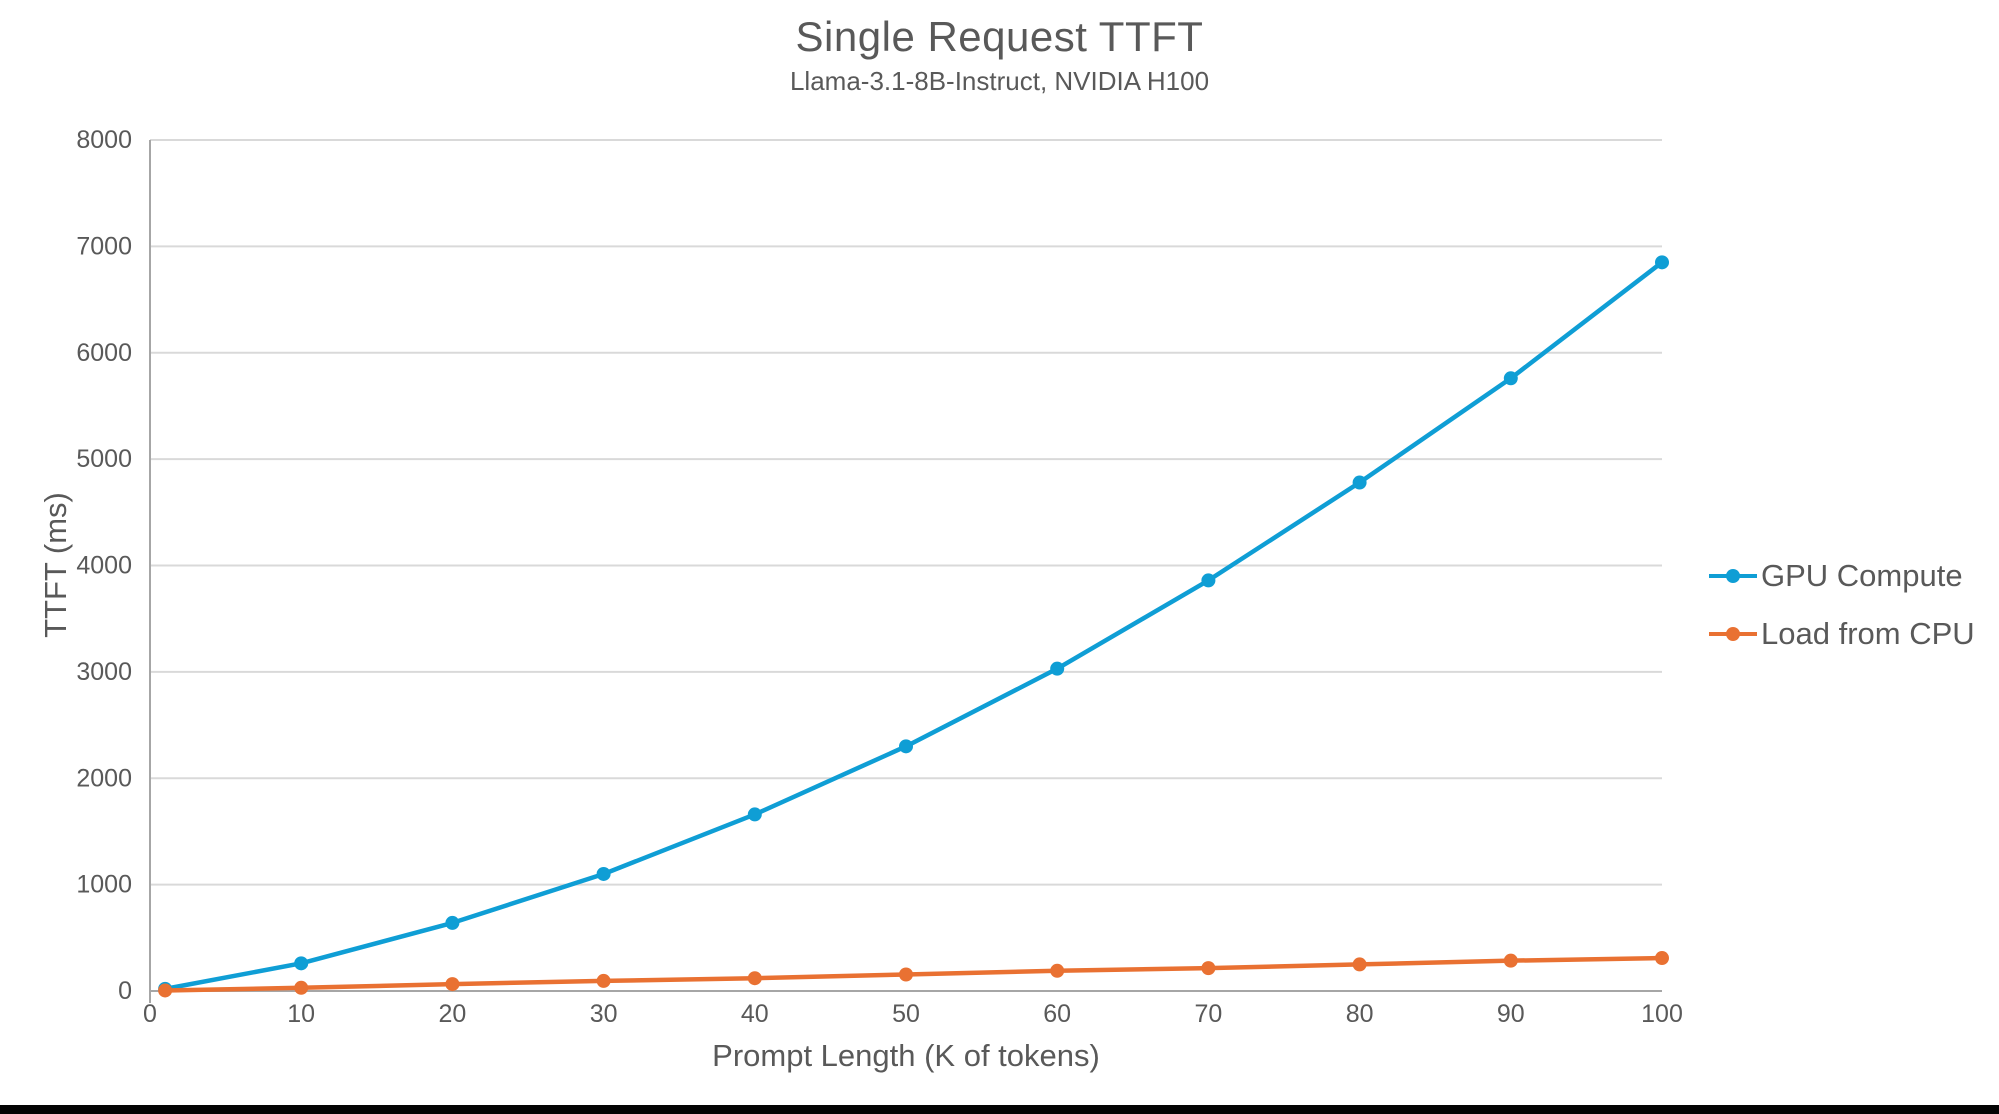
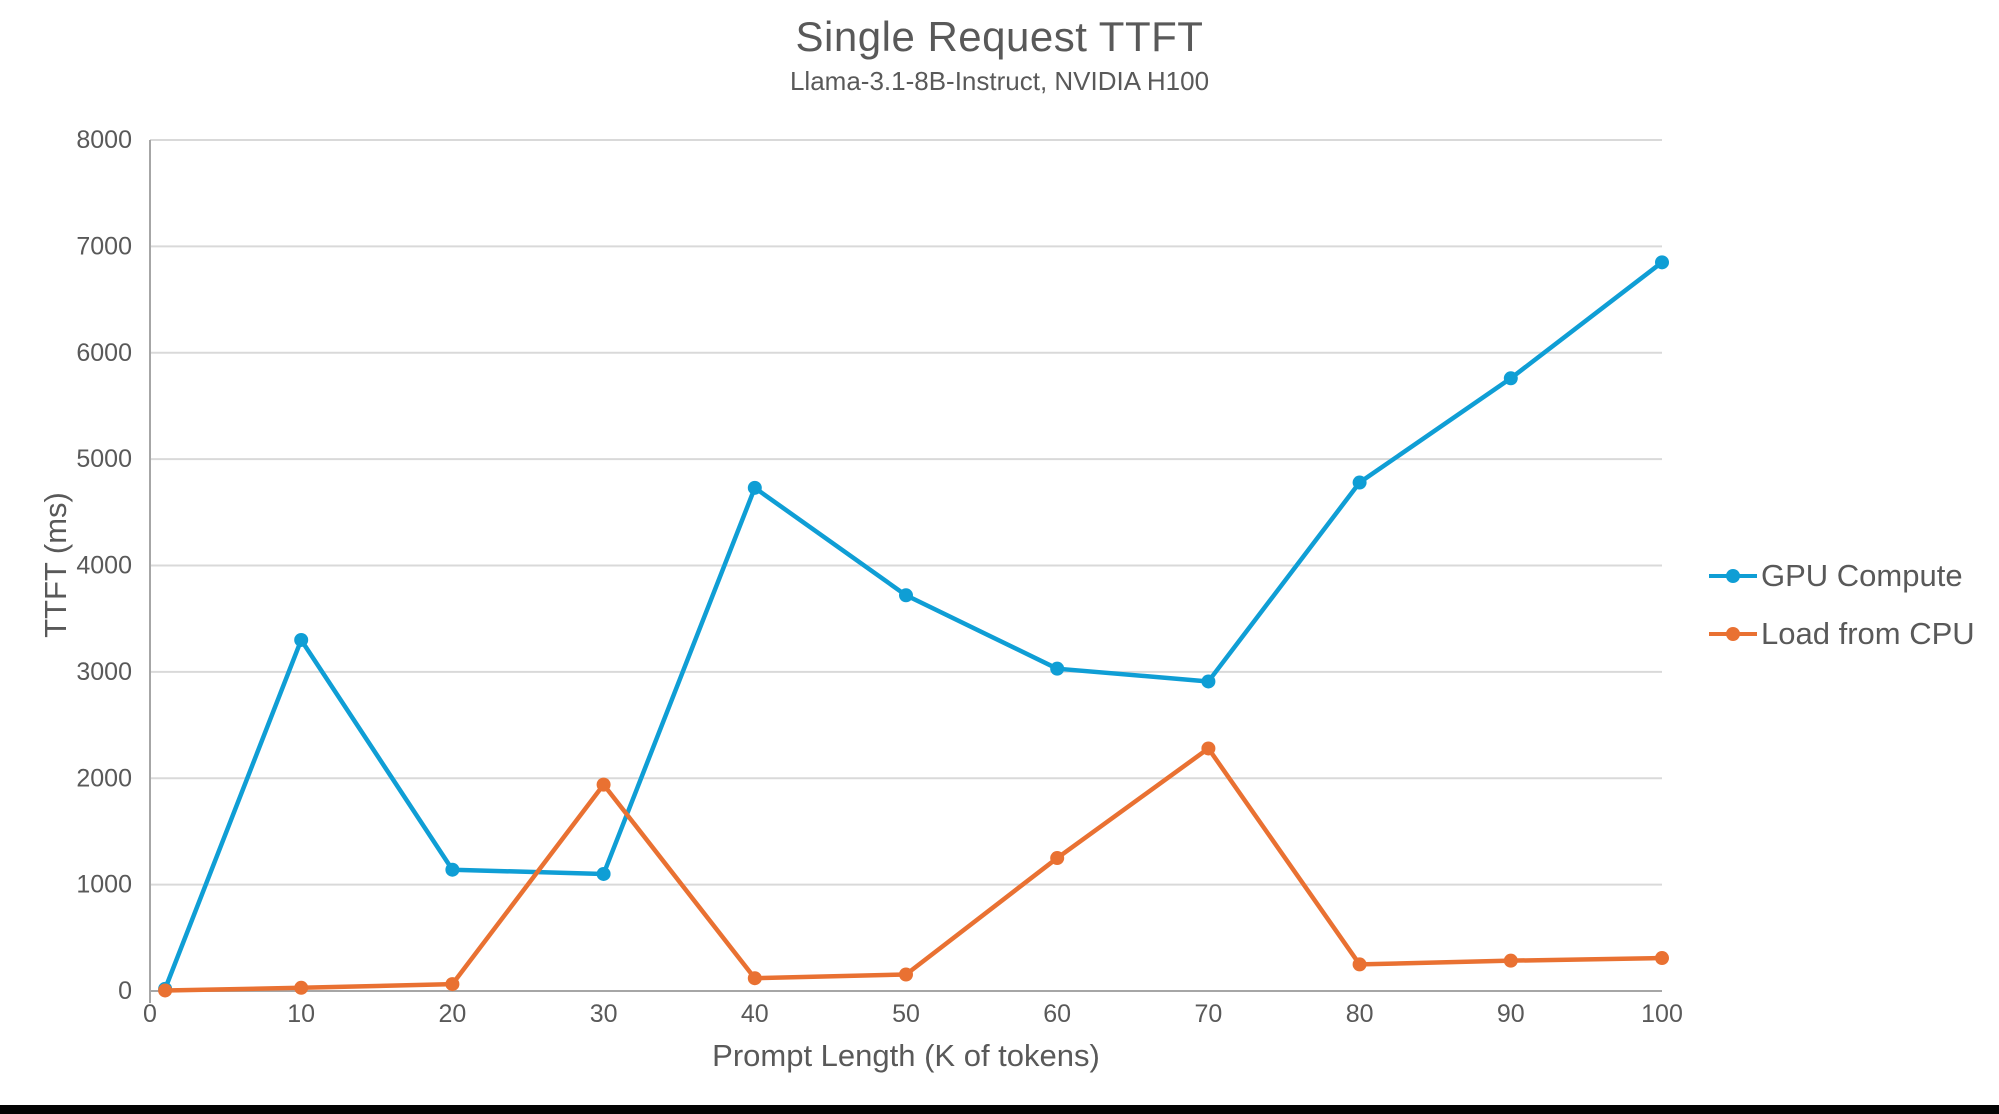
GPU Compute/10: 260 -> 3300
GPU Compute/20: 640 -> 1140
Load from CPU/30: 100 -> 1940
GPU Compute/40: 1660 -> 4730
GPU Compute/50: 2300 -> 3720
Load from CPU/60: 190 -> 1250
GPU Compute/70: 3860 -> 2910
Load from CPU/70: 220 -> 2280
